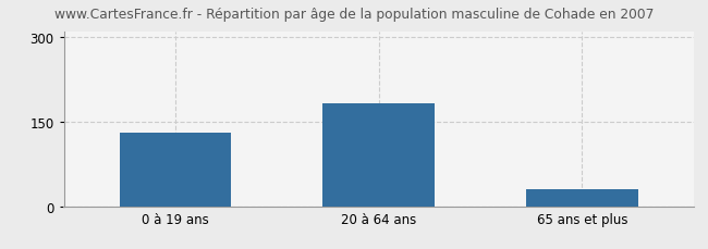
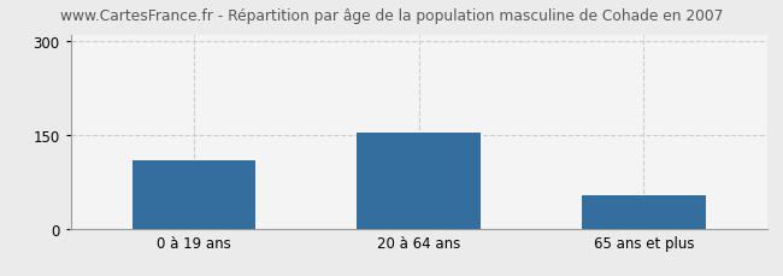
0 à 19 ans: 130 -> 110
20 à 64 ans: 183 -> 154
65 ans et plus: 30 -> 54
